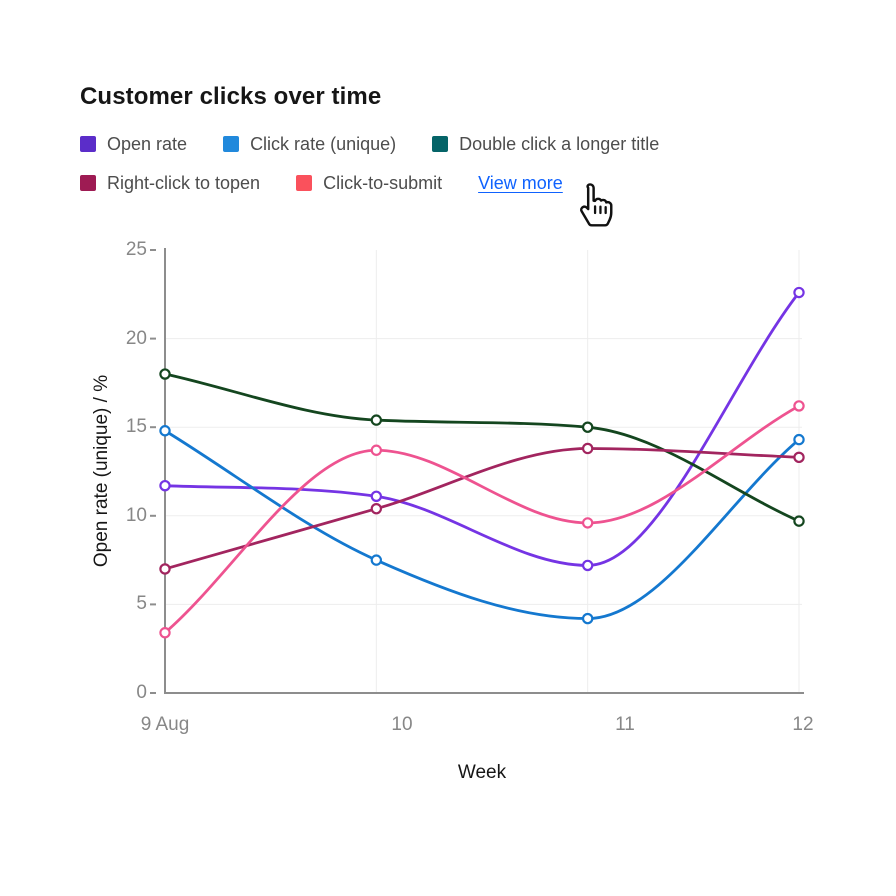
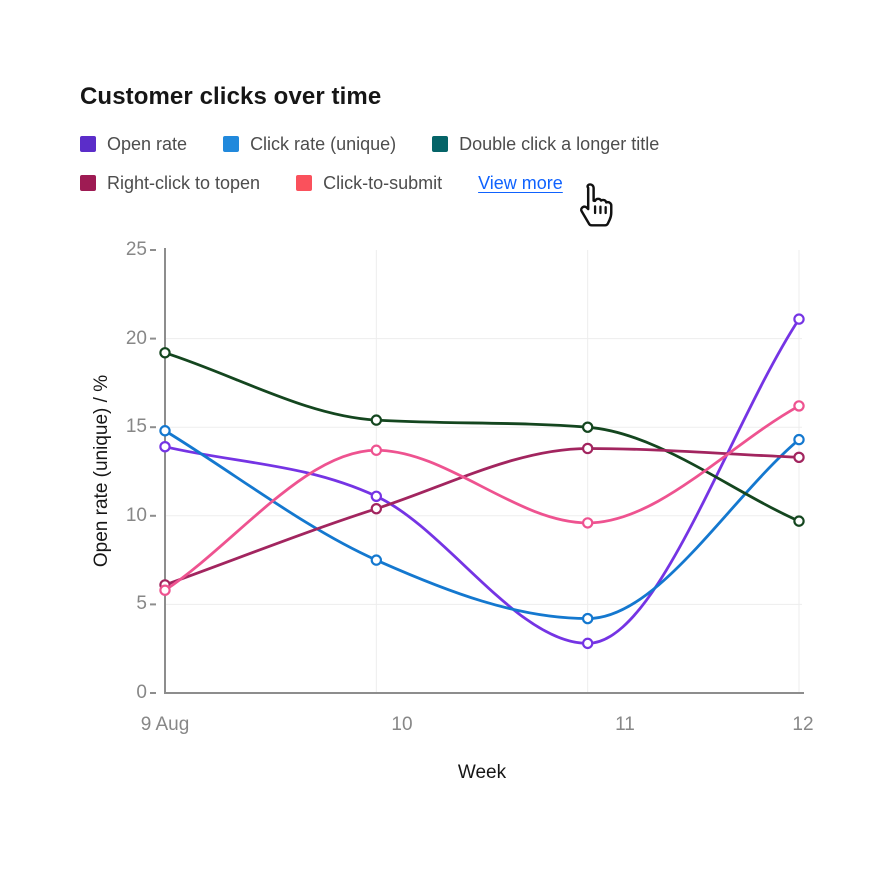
Open rate/9 Aug: 11.7 -> 13.9
Double click a longer title/9 Aug: 18.0 -> 19.2
Right-click to topen/9 Aug: 7.0 -> 6.1
Click-to-submit/9 Aug: 3.4 -> 5.8
Open rate/11: 7.2 -> 2.8
Open rate/12: 22.6 -> 21.1
